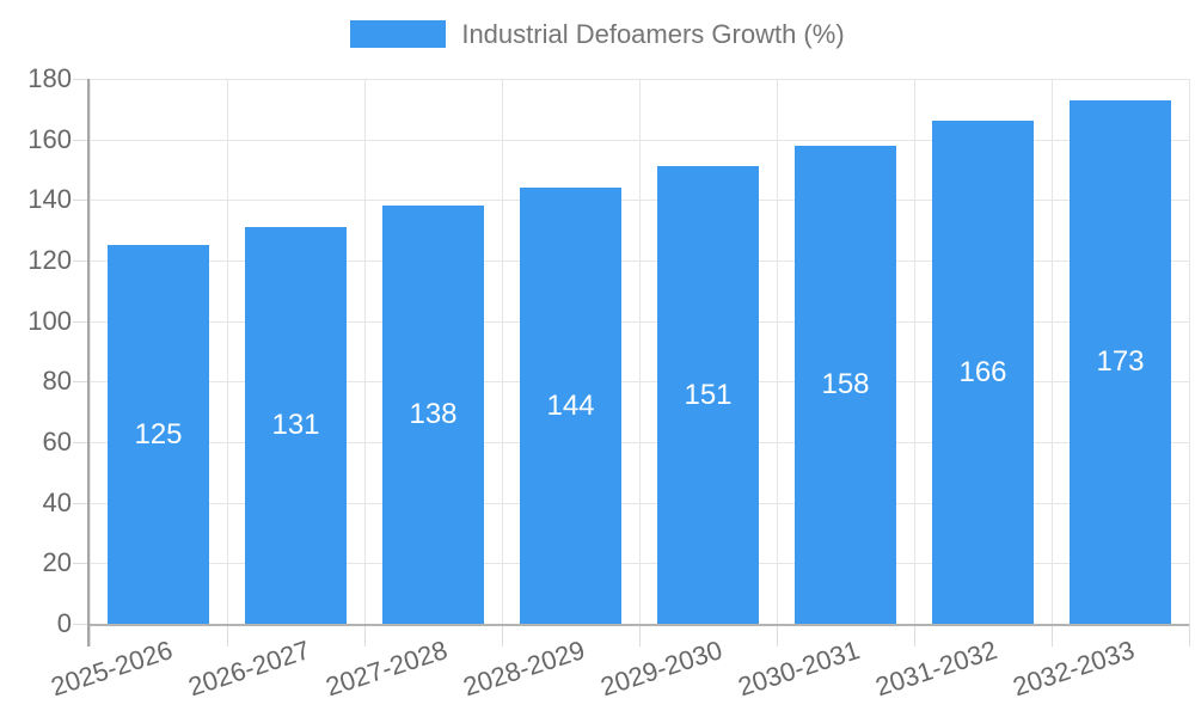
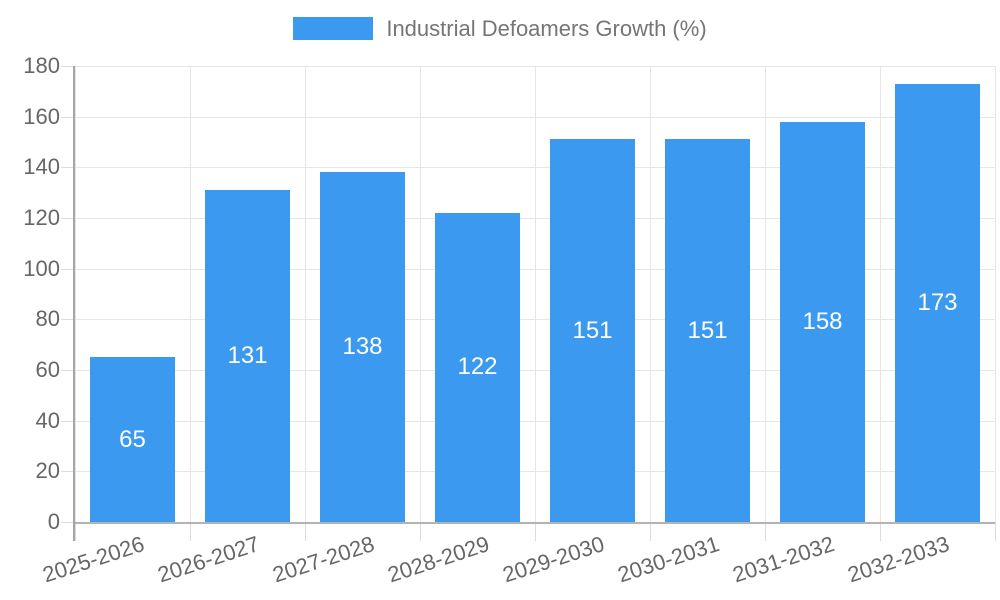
2025-2026: 125 -> 65
2028-2029: 144 -> 122
2030-2031: 158 -> 151
2031-2032: 166 -> 158
